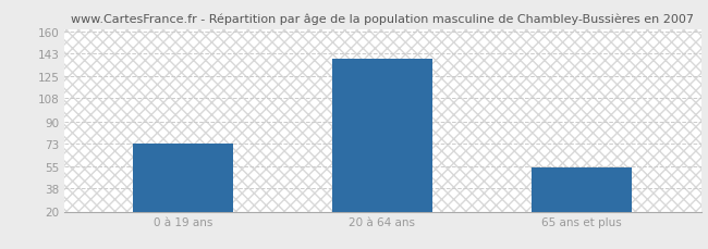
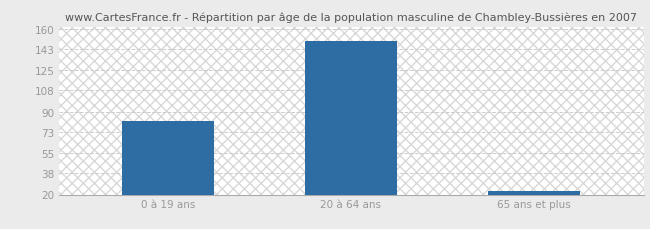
0 à 19 ans: 73 -> 82
20 à 64 ans: 139 -> 150
65 ans et plus: 54 -> 23
